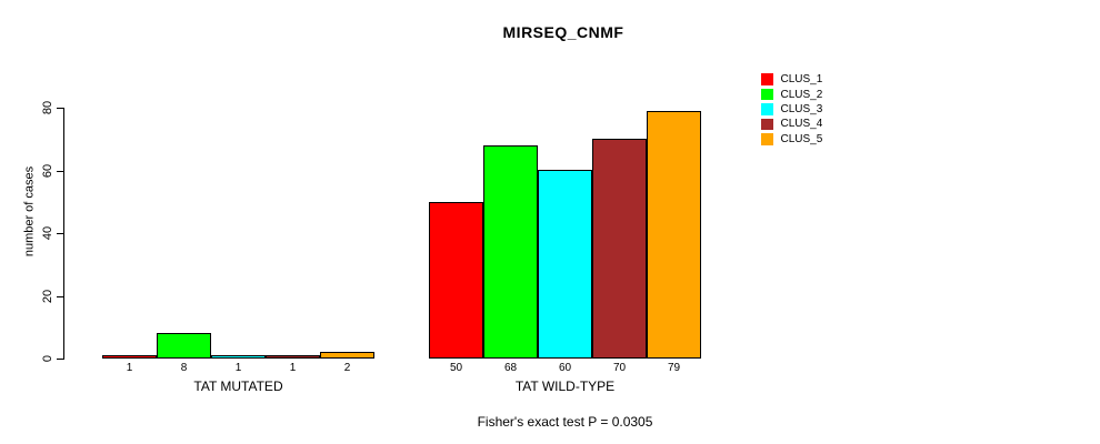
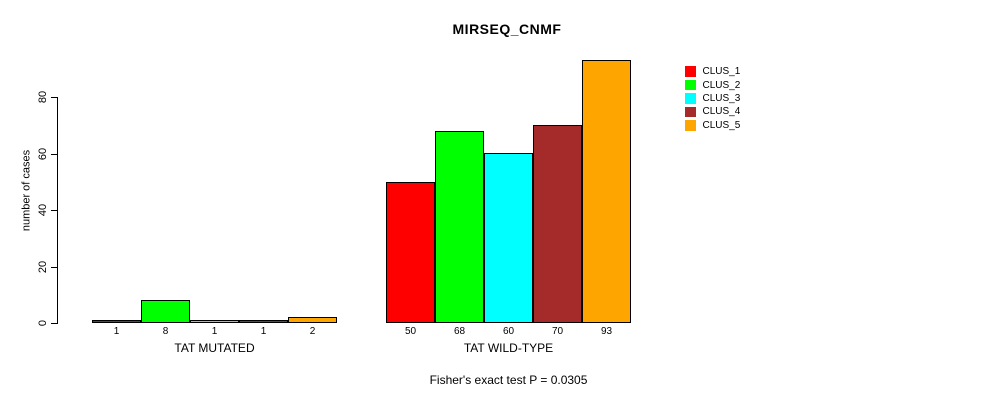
CLUS_5/TAT WILD-TYPE: 79 -> 93
